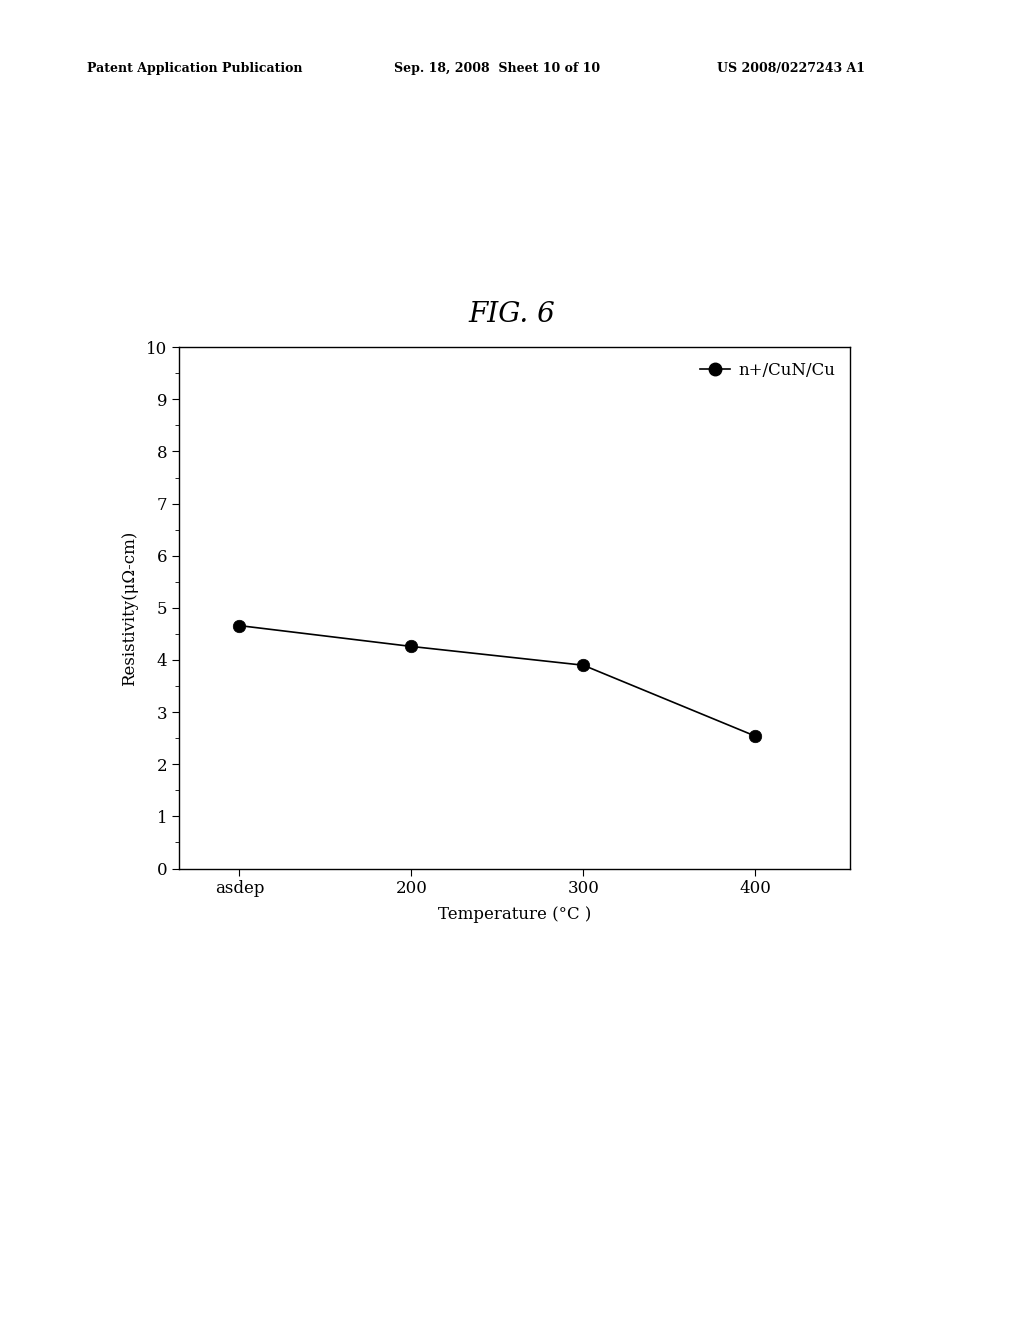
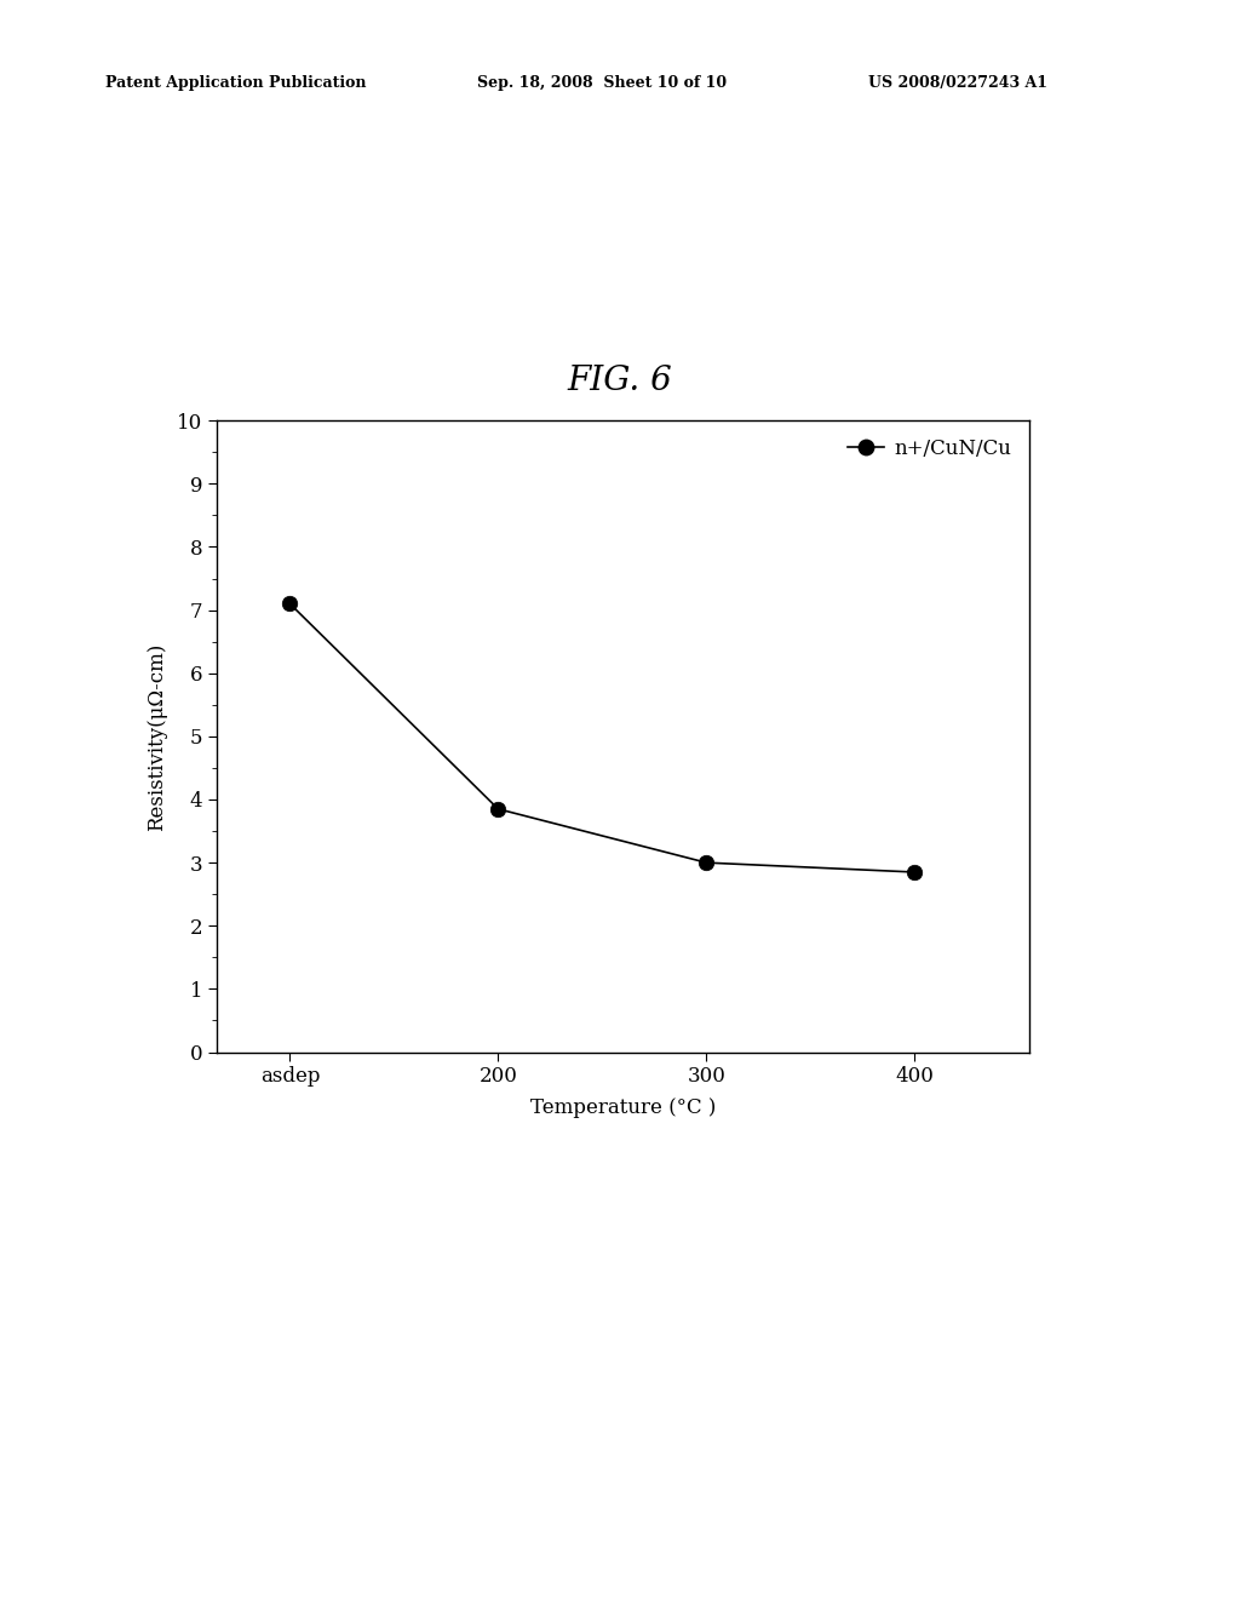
asdep: 4.66 -> 7.10
200: 4.26 -> 3.85
300: 3.90 -> 3.00
400: 2.54 -> 2.85
